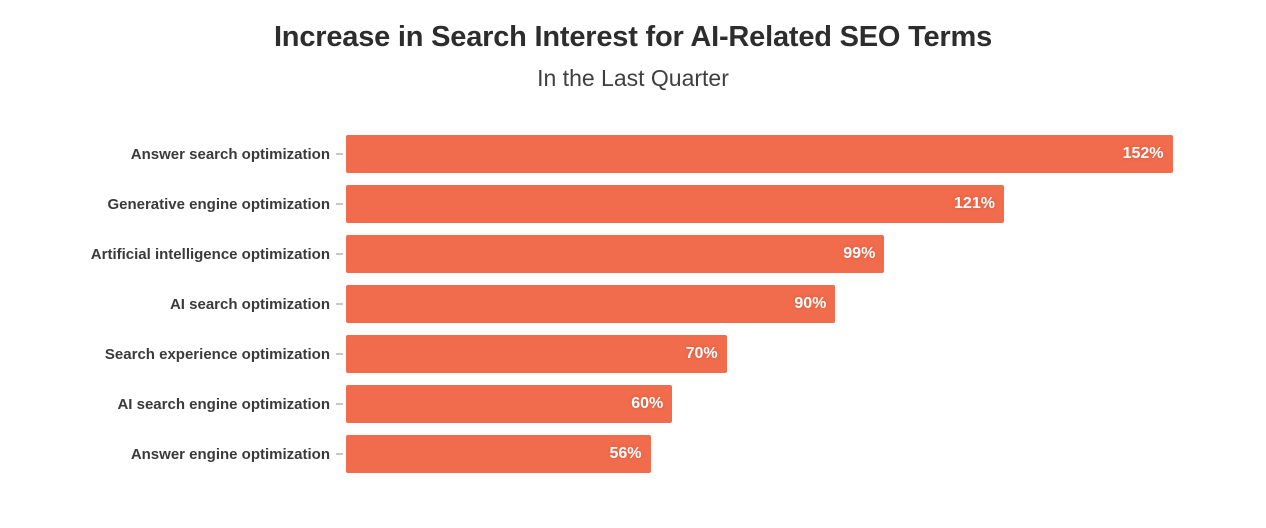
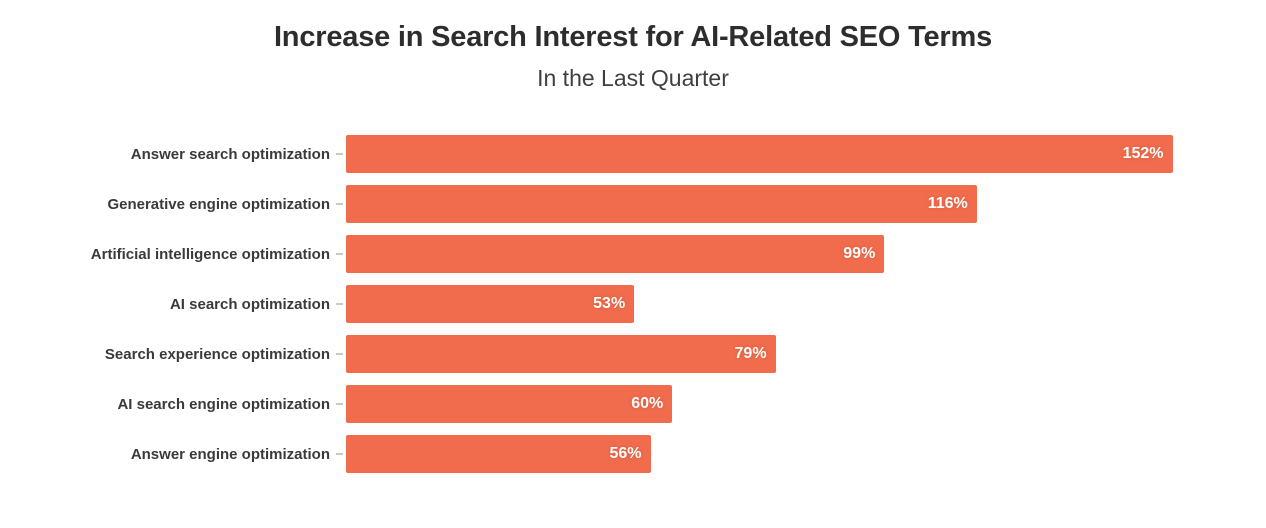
Generative engine optimization: 121% -> 116%
AI search optimization: 90% -> 53%
Search experience optimization: 70% -> 79%
